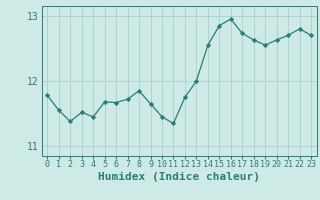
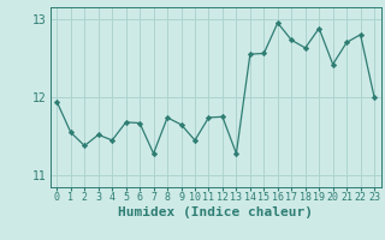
0: 11.78 -> 11.94
7: 11.72 -> 11.28
8: 11.85 -> 11.74
11: 11.35 -> 11.74
13: 12.00 -> 11.28
15: 12.85 -> 12.56
19: 12.55 -> 12.88
20: 12.63 -> 12.42
23: 12.70 -> 12.00
